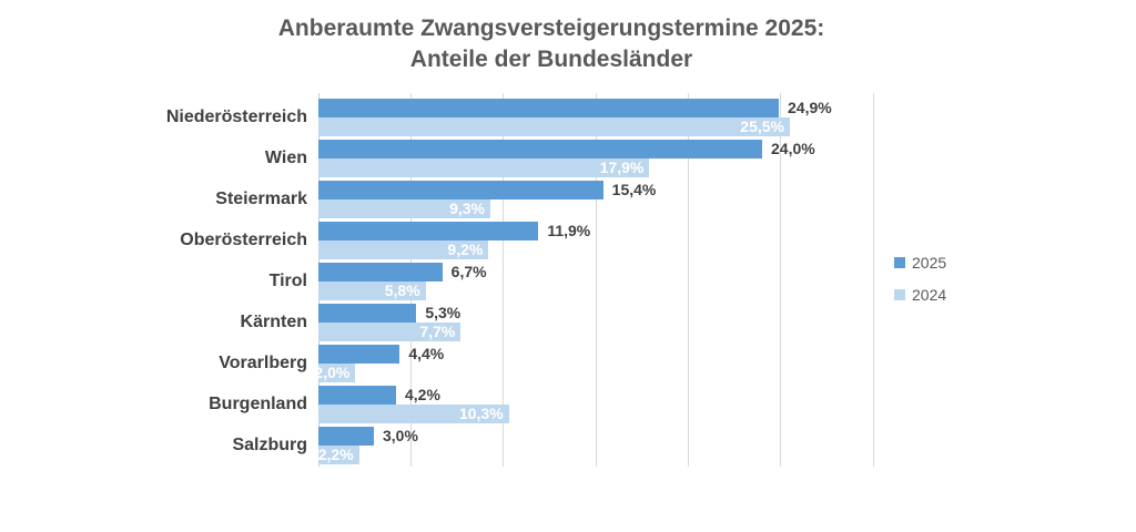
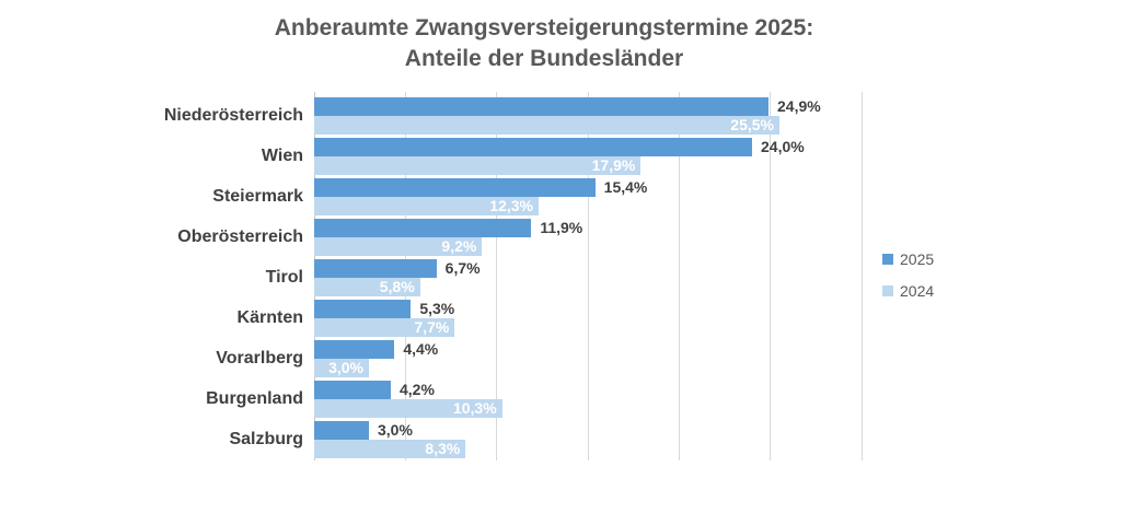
2024/Steiermark: 9,3% -> 12,3%
2024/Vorarlberg: 2,0% -> 3,0%
2024/Salzburg: 2,2% -> 8,3%
